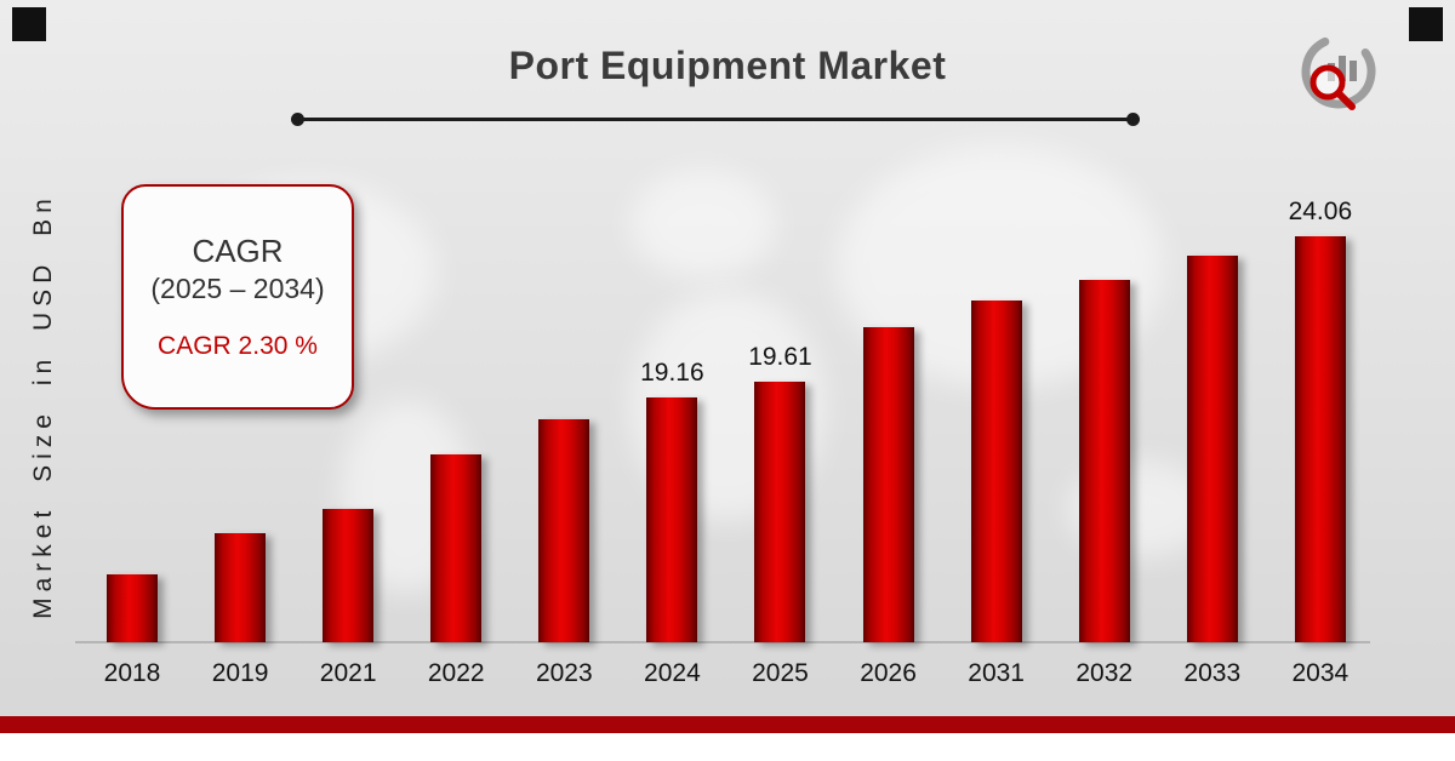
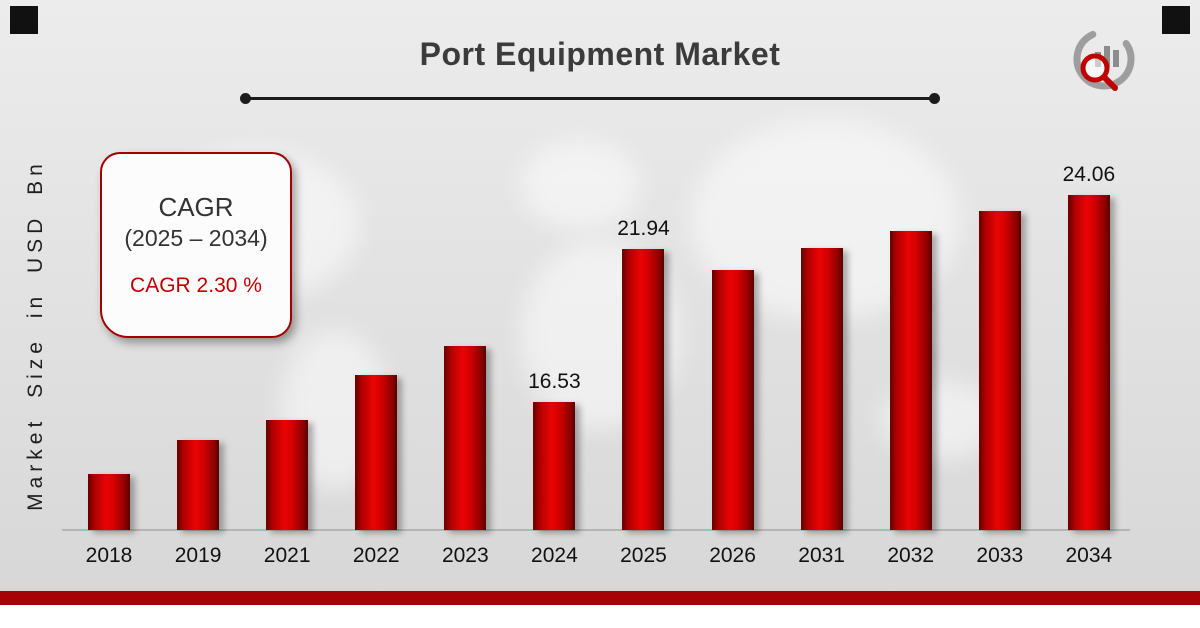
2024: 19.16 -> 16.53
2025: 19.61 -> 21.94
